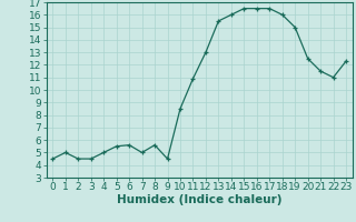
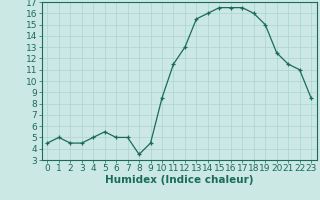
6: 5.6 -> 5.0
8: 5.6 -> 3.5
11: 10.9 -> 11.5
23: 12.3 -> 8.5
